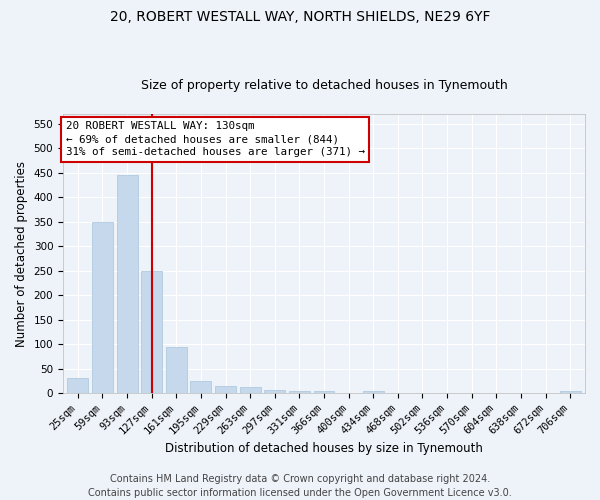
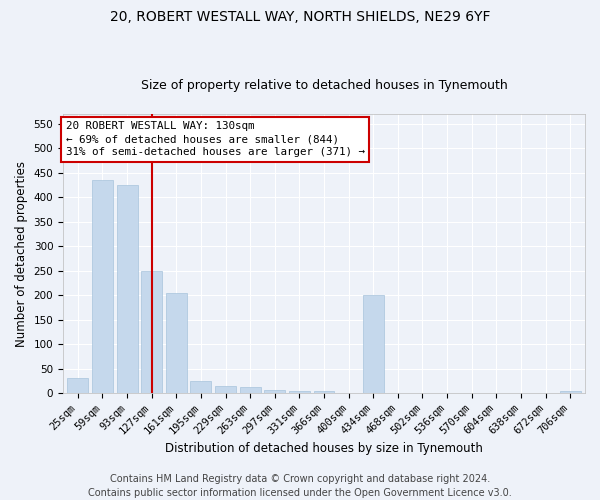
59sqm: 350 -> 435
93sqm: 445 -> 425
161sqm: 95 -> 205
434sqm: 4 -> 200
